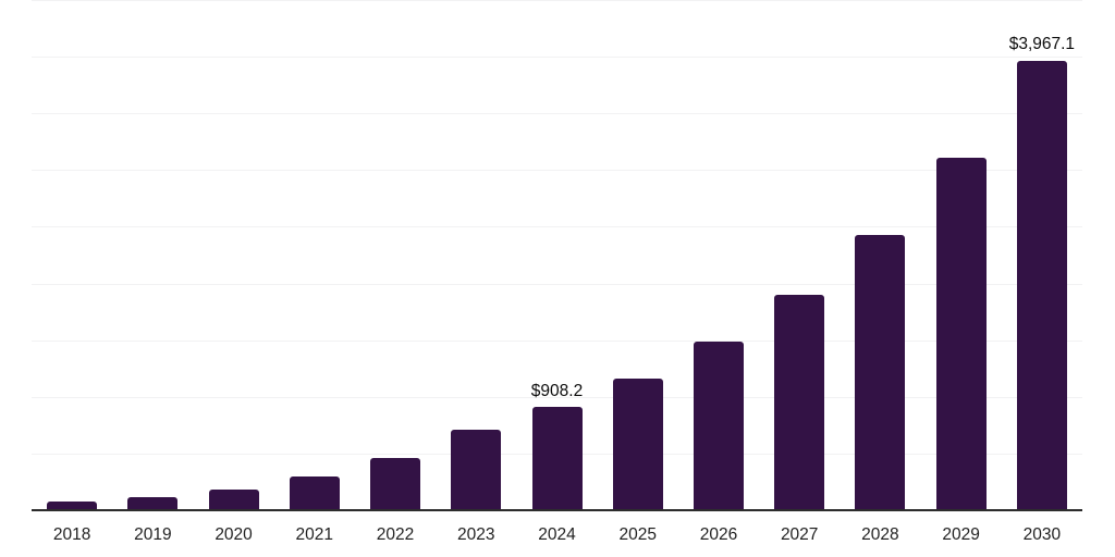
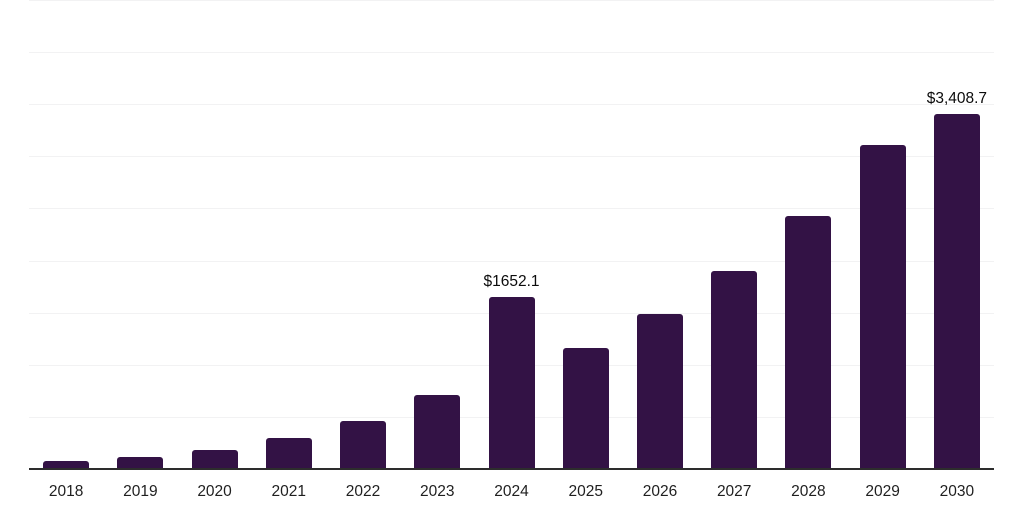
2024: $908.2 -> $1652.1
2030: $3,967.1 -> $3,408.7
